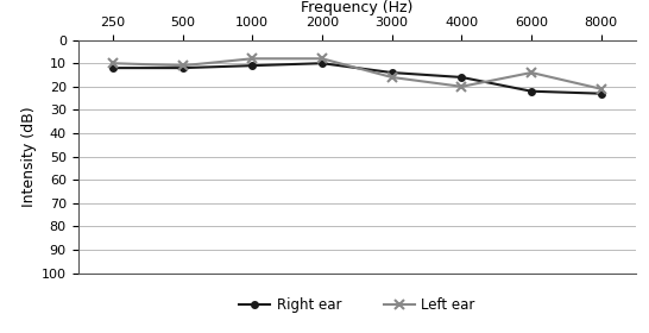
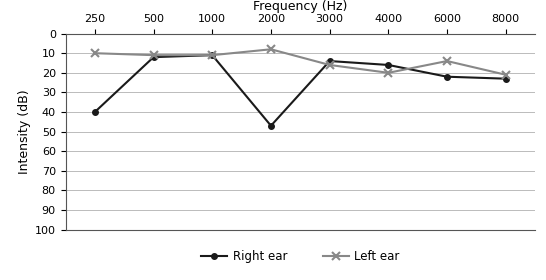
Right ear/250: 12 -> 40
Left ear/1000: 8 -> 11
Right ear/2000: 10 -> 47
